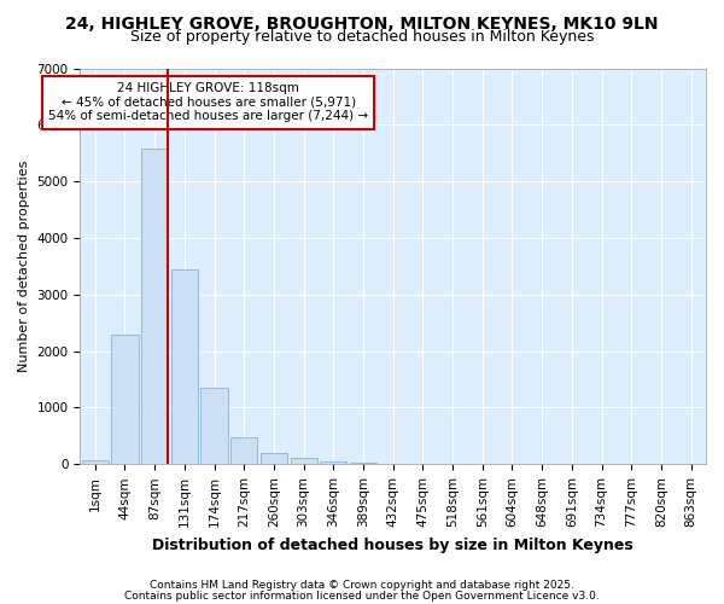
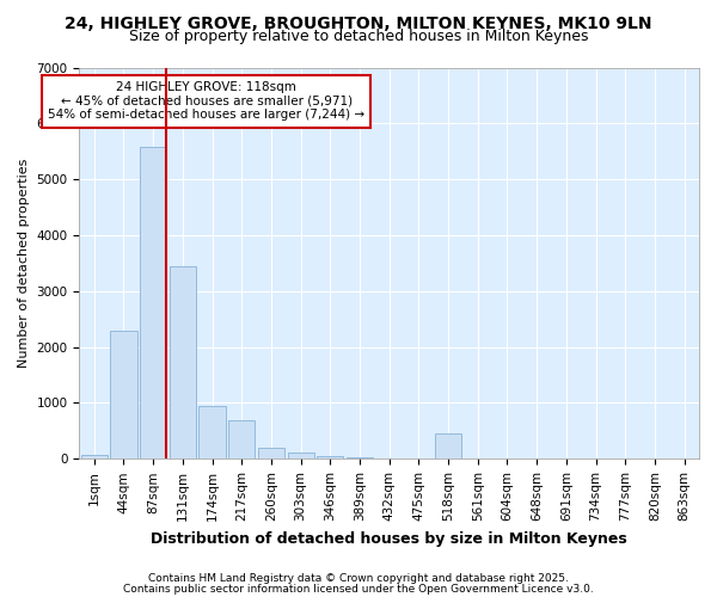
174sqm: 1360 -> 950
217sqm: 470 -> 700
518sqm: 0 -> 450
